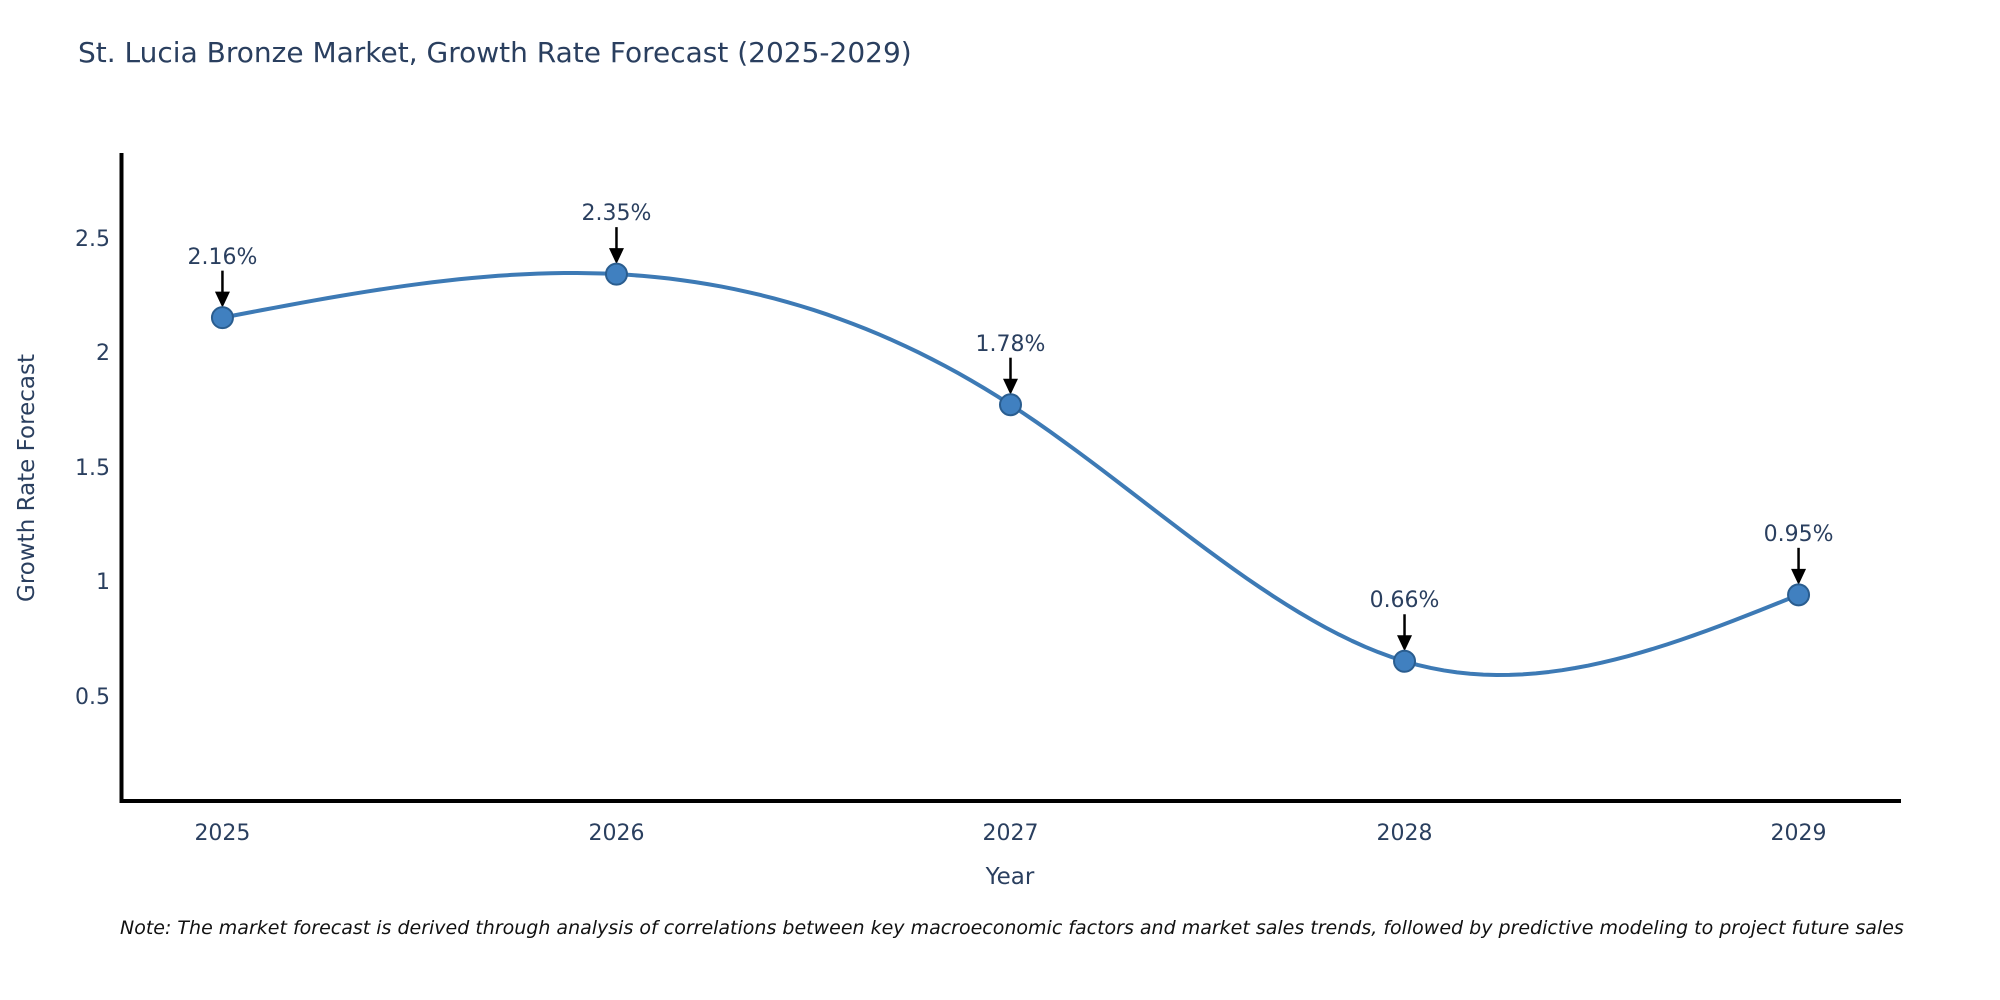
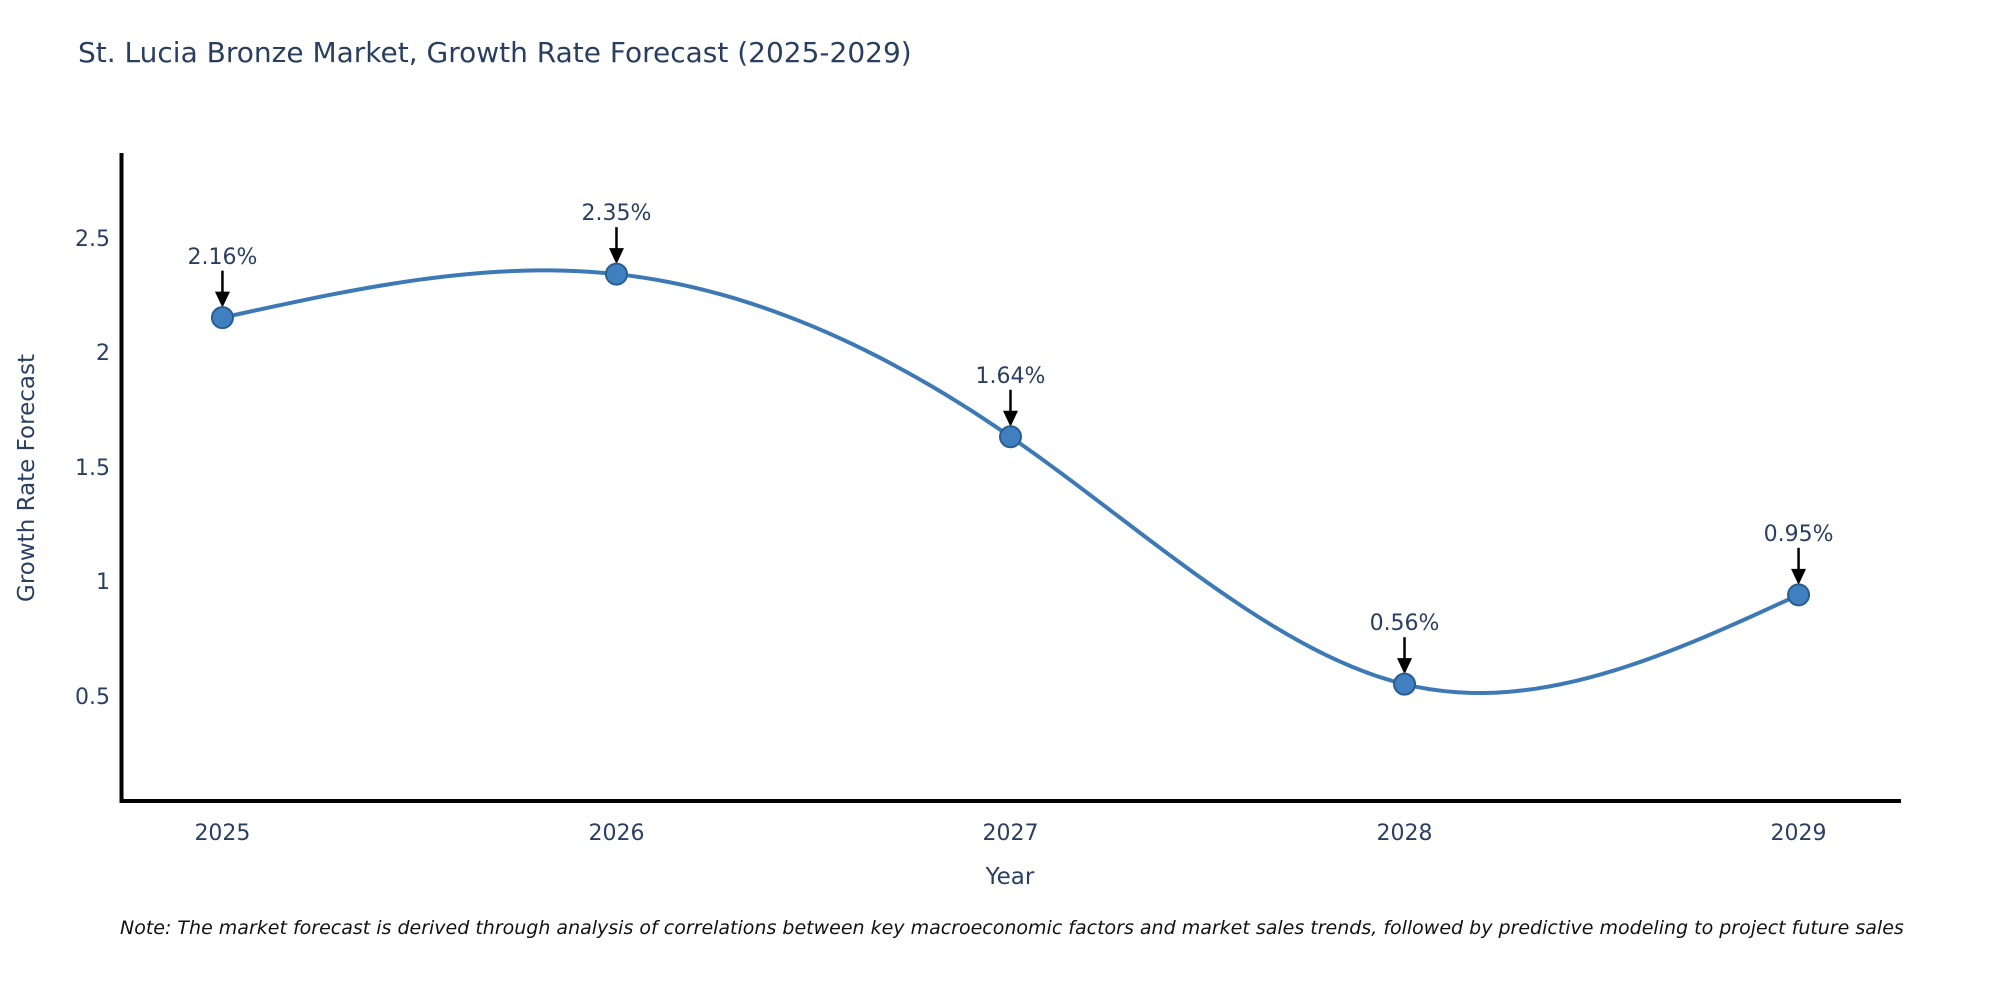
2027: 1.78% -> 1.64%
2028: 0.66% -> 0.56%
